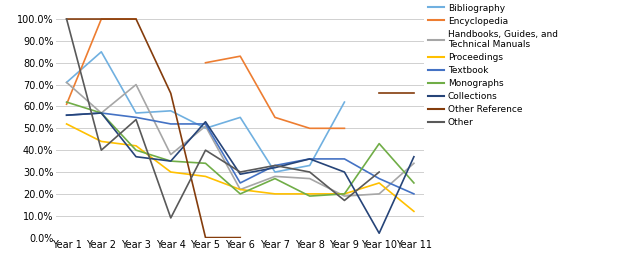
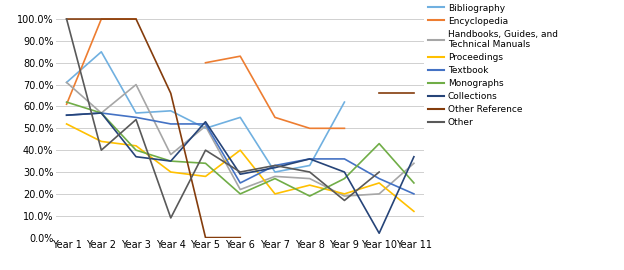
Proceedings/Year 6: 22% -> 40%
Proceedings/Year 8: 20% -> 24%
Monographs/Year 9: 20% -> 27%
